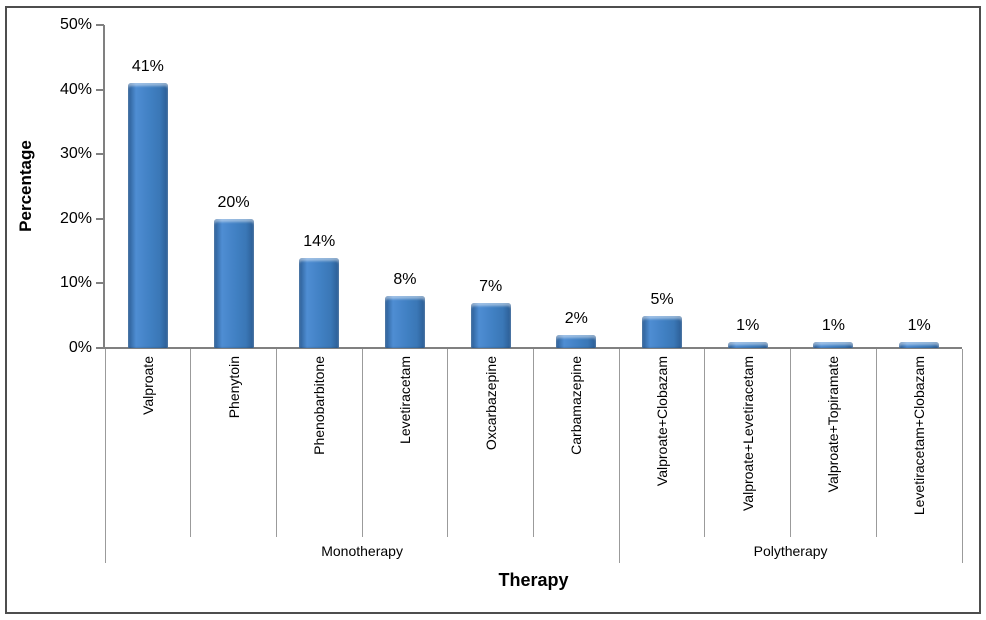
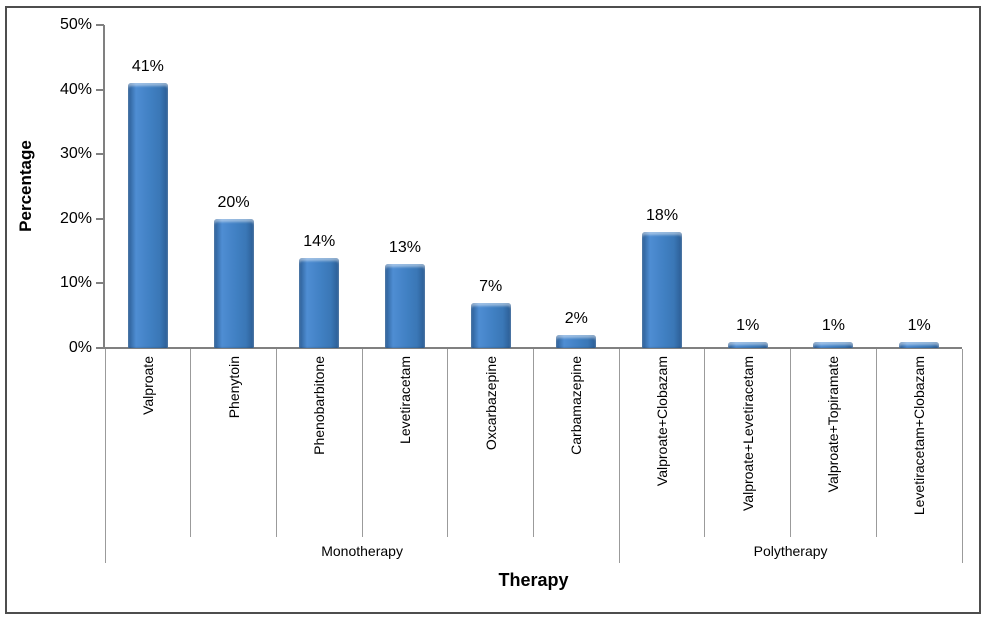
Levetiracetam: 8% -> 13%
Valproate+Clobazam: 5% -> 18%
